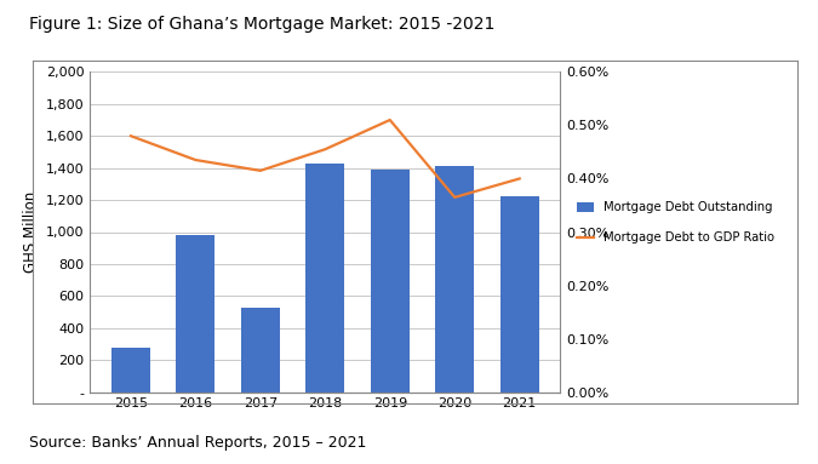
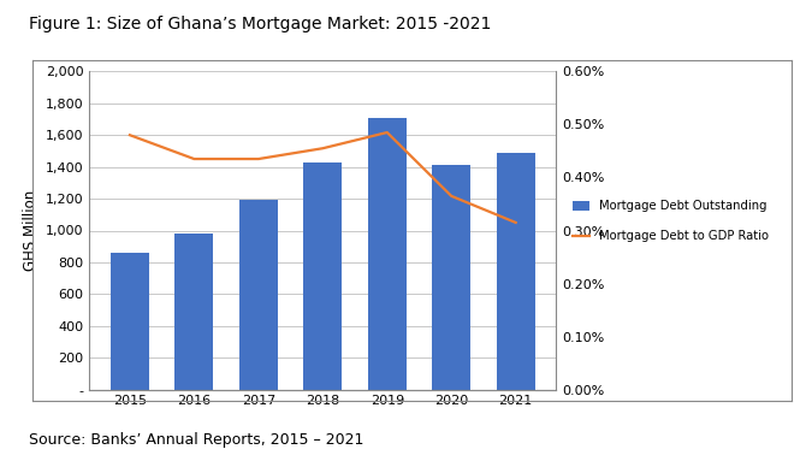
Mortgage Debt Outstanding/2015: 280 -> 860
Mortgage Debt Outstanding/2017: 530 -> 1,190
Mortgage Debt to GDP Ratio/2017: 0.415% -> 0.435%
Mortgage Debt Outstanding/2019: 1,390 -> 1,710
Mortgage Debt to GDP Ratio/2019: 0.510% -> 0.485%
Mortgage Debt Outstanding/2021: 1,220 -> 1,490
Mortgage Debt to GDP Ratio/2021: 0.400% -> 0.315%
